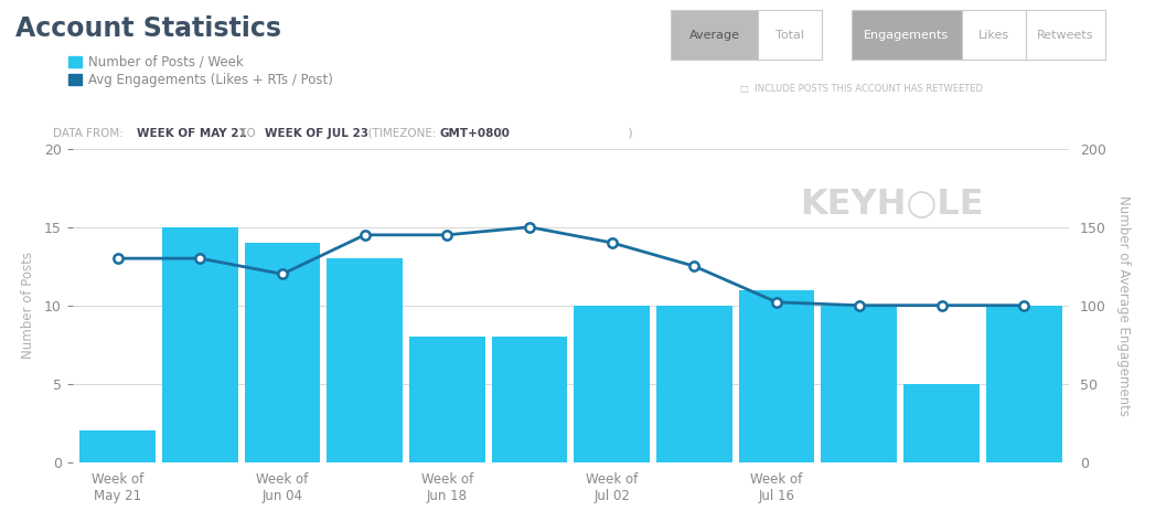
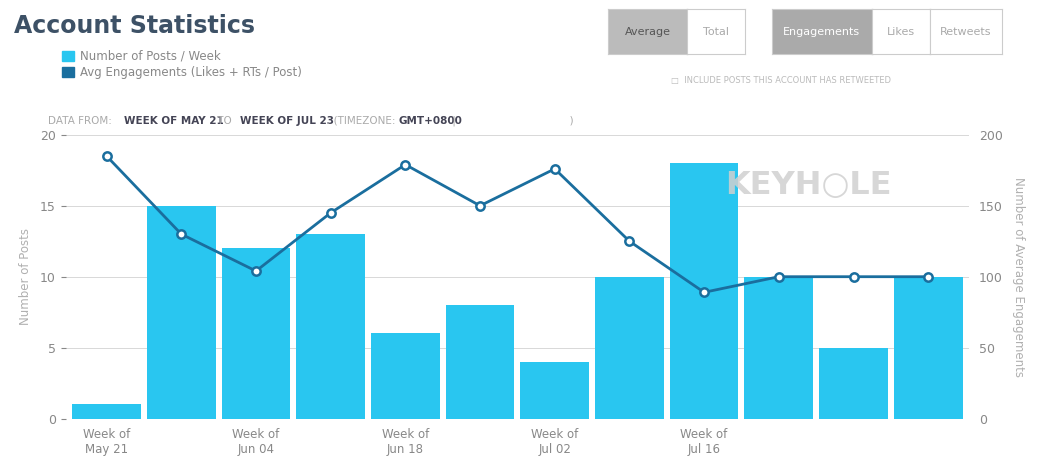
Number of Posts / Week/Week of May 21: 2 -> 1
Avg Engagements (Likes + RTs / Post)/Week of May 21: 130 -> 185
Number of Posts / Week/Week of Jun 04: 14 -> 12
Avg Engagements (Likes + RTs / Post)/Week of Jun 04: 120 -> 104
Number of Posts / Week/Week of Jun 18: 8 -> 6
Avg Engagements (Likes + RTs / Post)/Week of Jun 18: 145 -> 179
Number of Posts / Week/Week of Jul 02: 10 -> 4
Avg Engagements (Likes + RTs / Post)/Week of Jul 02: 140 -> 176
Number of Posts / Week/Week of Jul 16: 11 -> 18
Avg Engagements (Likes + RTs / Post)/Week of Jul 16: 102 -> 89
